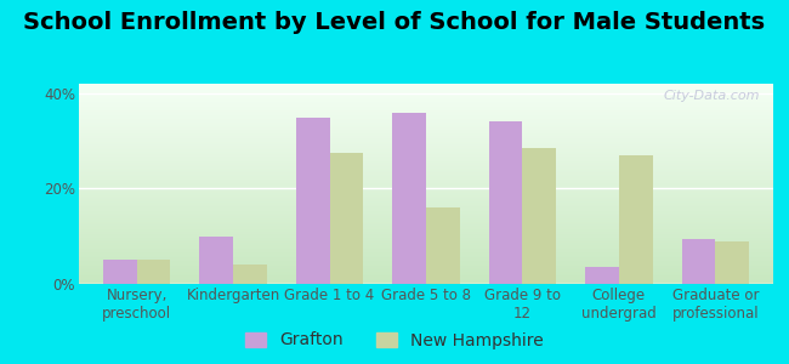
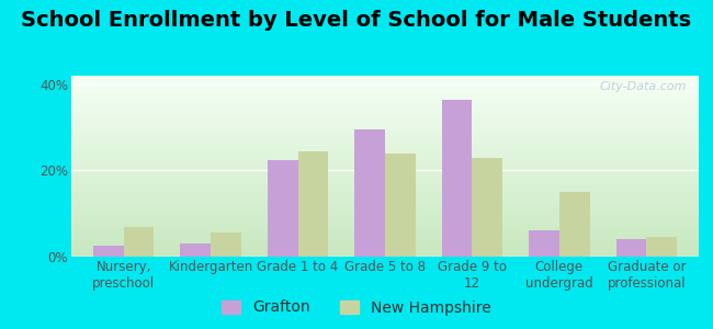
Grafton/Nursery, preschool: 5.0% -> 2.5%
New Hampshire/Nursery, preschool: 5.0% -> 7.0%
Grafton/Kindergarten: 10.0% -> 3.0%
New Hampshire/Kindergarten: 4.0% -> 5.5%
Grafton/Grade 1 to 4: 35.0% -> 22.5%
New Hampshire/Grade 1 to 4: 27.5% -> 24.5%
Grafton/Grade 5 to 8: 36.0% -> 29.5%
New Hampshire/Grade 5 to 8: 16.0% -> 24.0%
Grafton/Grade 9 to 12: 34.0% -> 36.5%
New Hampshire/Grade 9 to 12: 28.5% -> 23.0%
Grafton/College undergrad: 3.5% -> 6.0%
New Hampshire/College undergrad: 27.0% -> 15.0%
Grafton/Graduate or professional: 9.5% -> 4.0%
New Hampshire/Graduate or professional: 9.0% -> 4.5%
